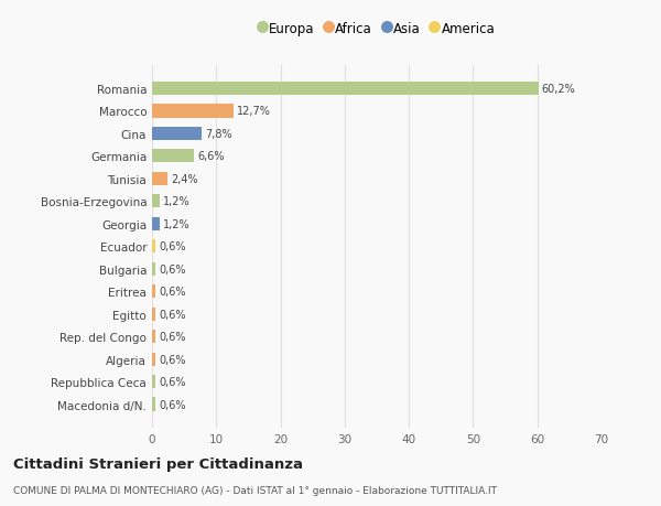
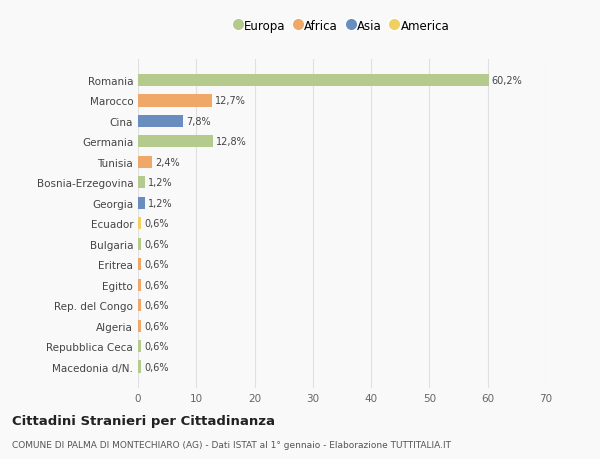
Germania: 6,6% -> 12,8%
